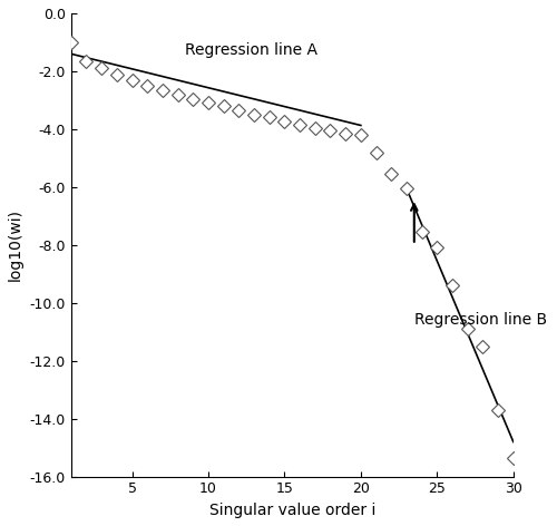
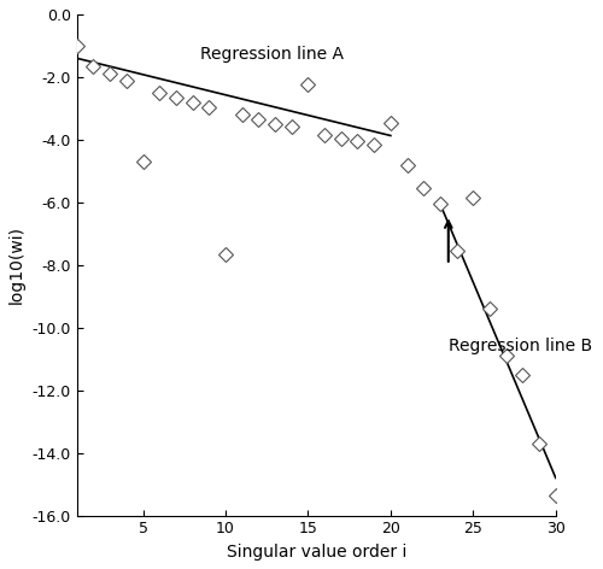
5: -2.30 -> -4.70
10: -3.10 -> -7.65
15: -3.75 -> -2.25
20: -4.20 -> -3.45
25: -8.10 -> -5.85
